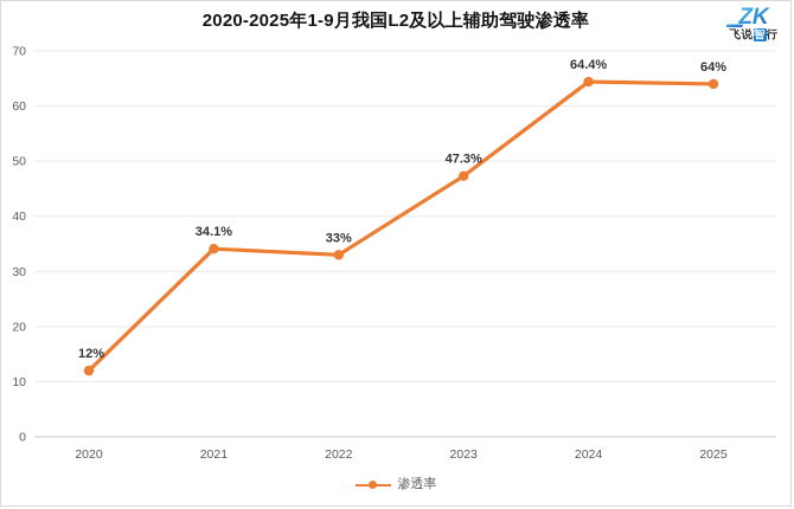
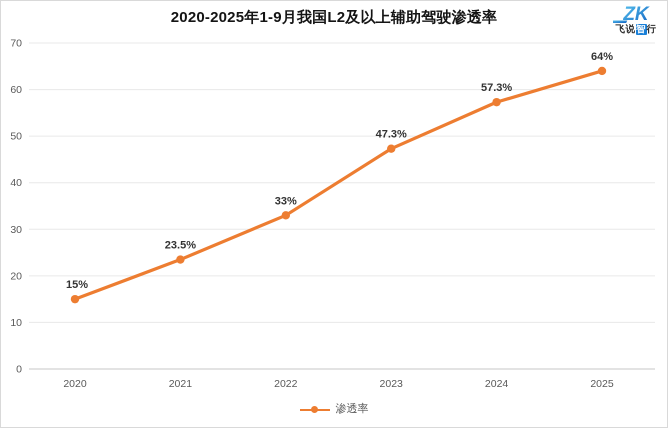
2020: 12% -> 15%
2021: 34.1% -> 23.5%
2024: 64.4% -> 57.3%
